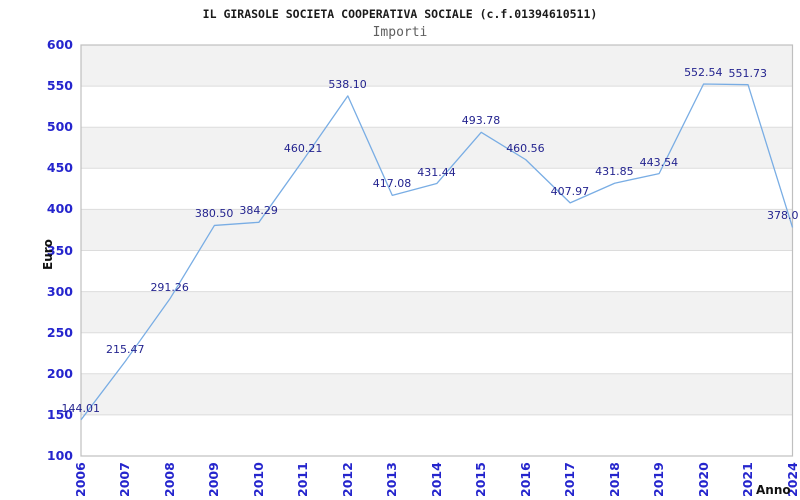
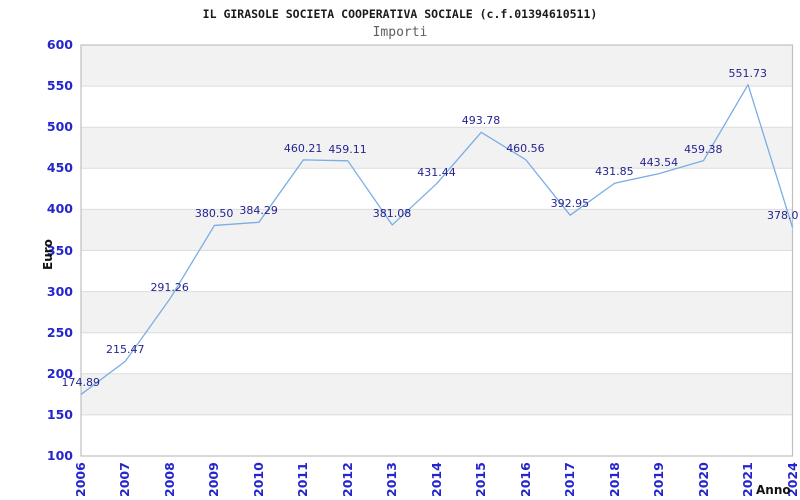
2006: 144.01 -> 174.89
2012: 538.10 -> 459.11
2013: 417.08 -> 381.08
2017: 407.97 -> 392.95
2020: 552.54 -> 459.38
